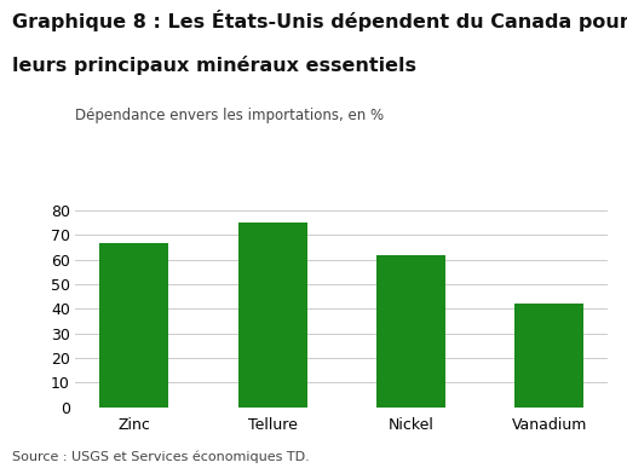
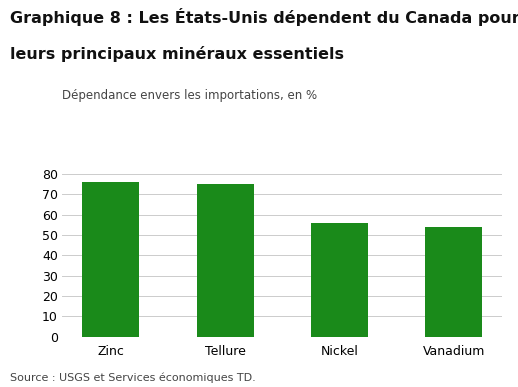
Zinc: 67 -> 76
Nickel: 62 -> 56
Vanadium: 42 -> 54
